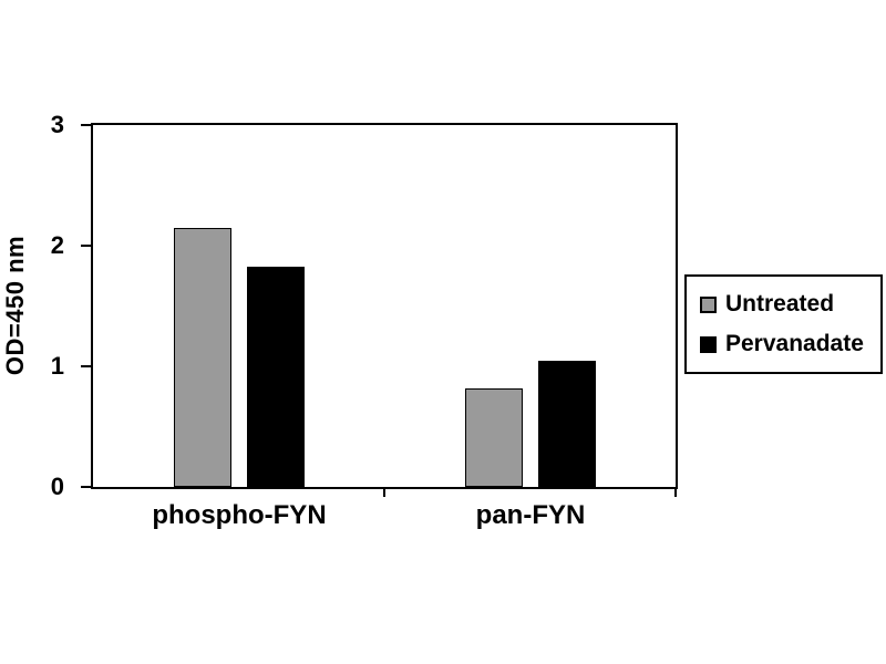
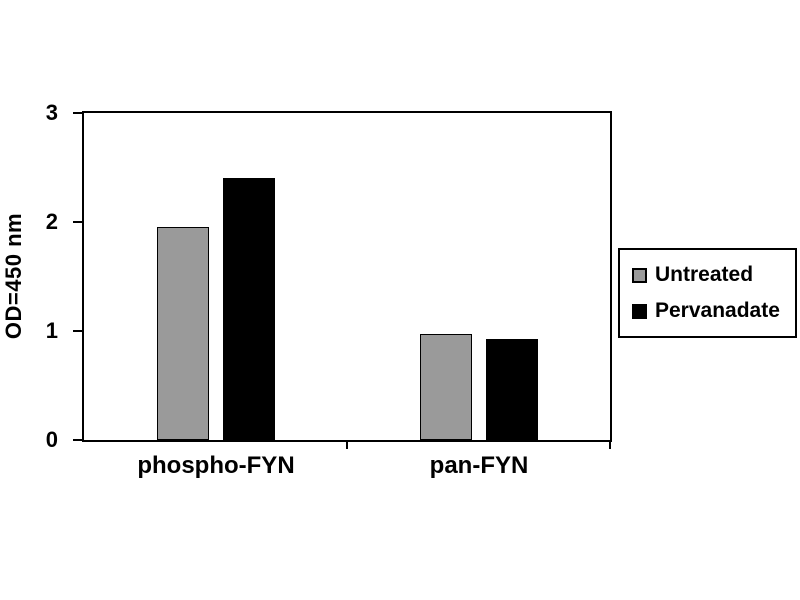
Untreated/phospho-FYN: 2.15 -> 1.95
Pervanadate/phospho-FYN: 1.83 -> 2.40
Untreated/pan-FYN: 0.82 -> 0.97
Pervanadate/pan-FYN: 1.05 -> 0.93
